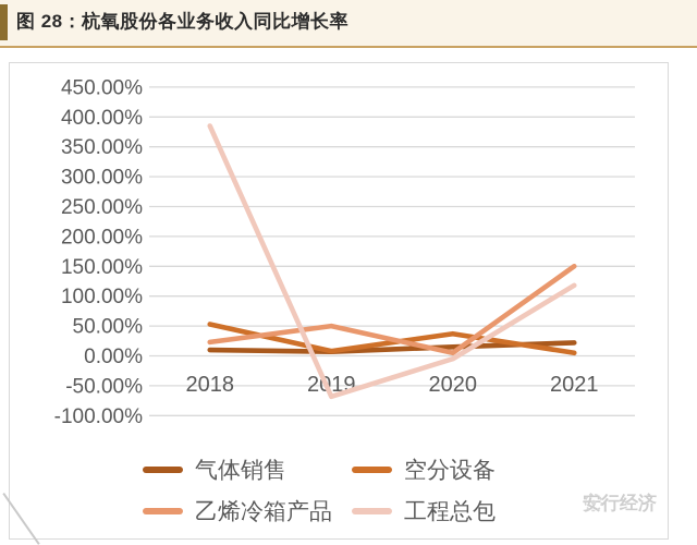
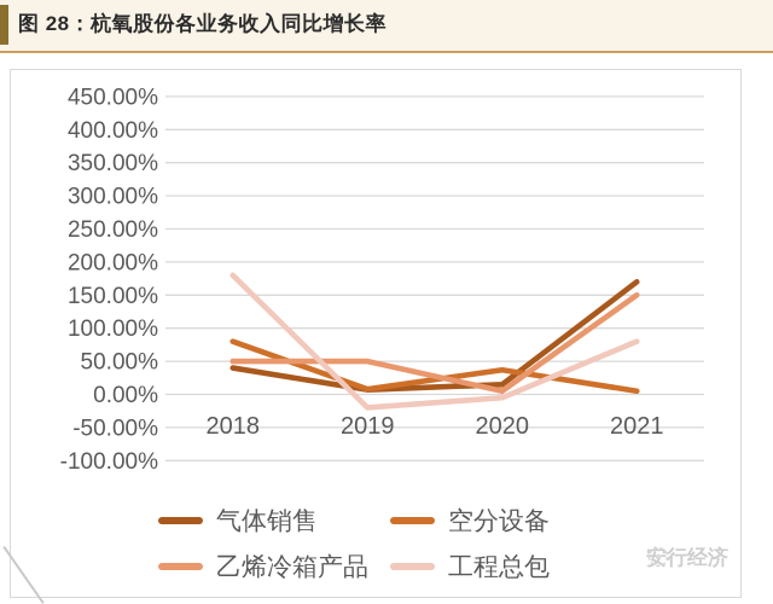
气体销售/2018: 10% -> 40%
空分设备/2018: 50% -> 80%
乙烯冷箱产品/2018: 20% -> 50%
工程总包/2018: 380% -> 180%
工程总包/2019: -70% -> -20%
气体销售/2021: 20% -> 170%
工程总包/2021: 120% -> 80%
